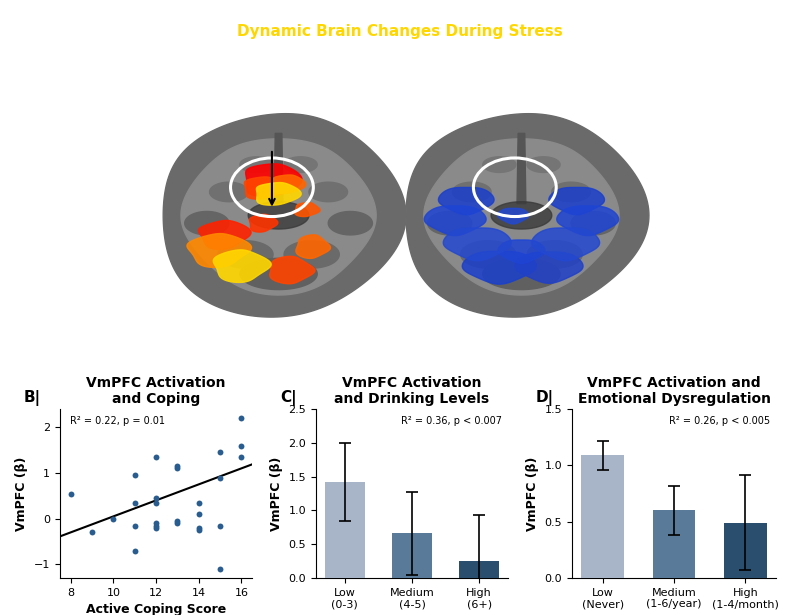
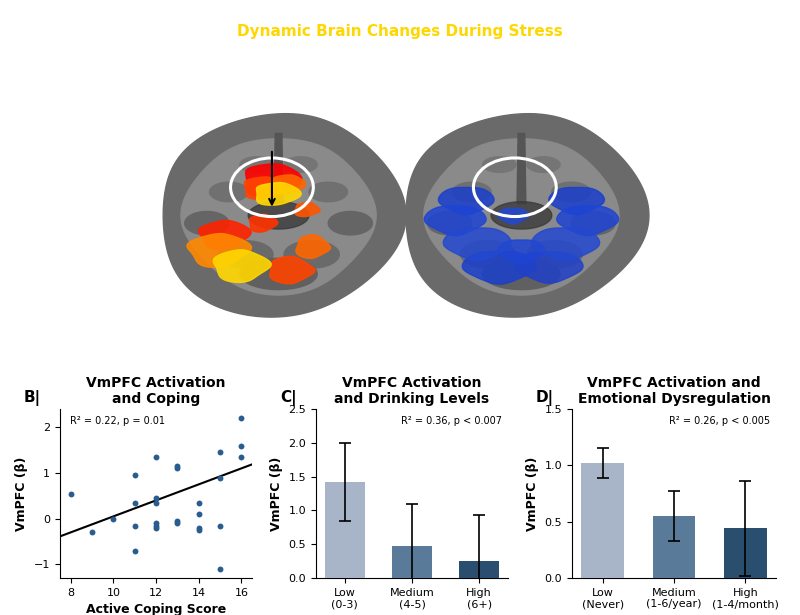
VmPFC Activation and Drinking Levels/Medium (4-5): 0.66 -> 0.48
VmPFC Activation and Emotional Dysregulation/Low (Never): 1.09 -> 1.02
VmPFC Activation and Emotional Dysregulation/Medium (1-6/year): 0.60 -> 0.55
VmPFC Activation and Emotional Dysregulation/High (1-4/month): 0.49 -> 0.44
